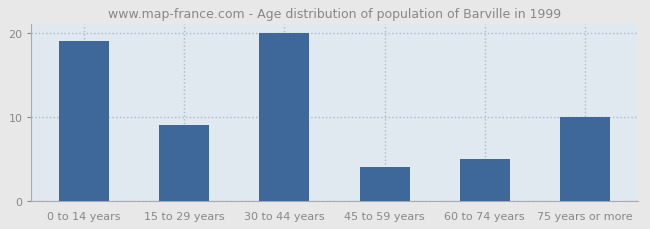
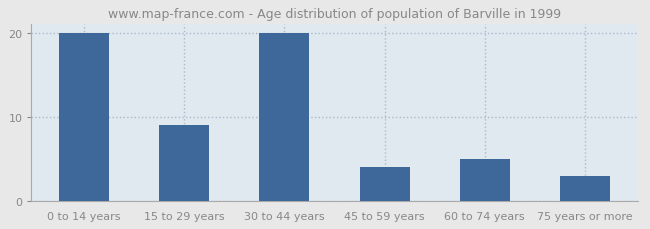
0 to 14 years: 19 -> 20
75 years or more: 10 -> 3
